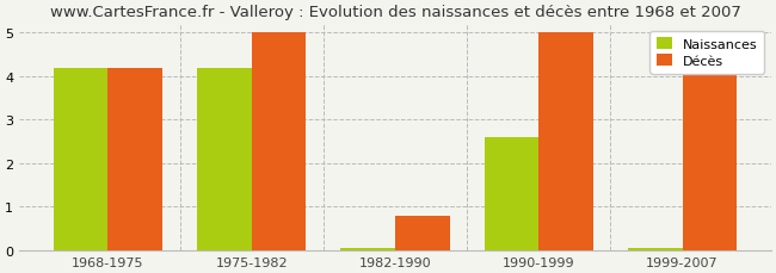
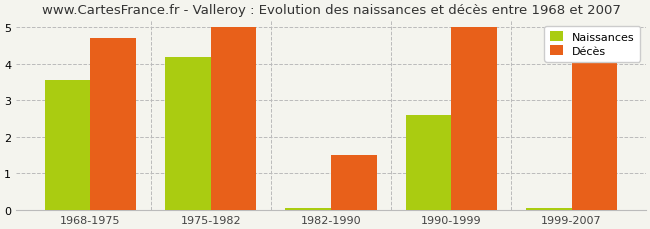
Naissances/1968-1975: 4.20 -> 3.55
Décès/1968-1975: 4.2 -> 4.7
Décès/1982-1990: 0.8 -> 1.5
